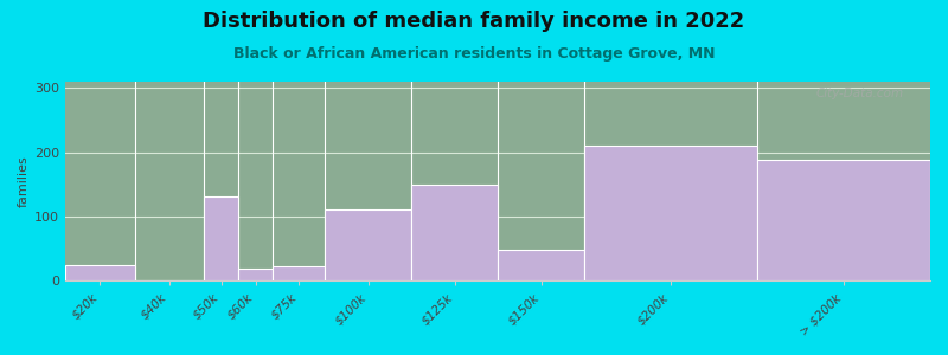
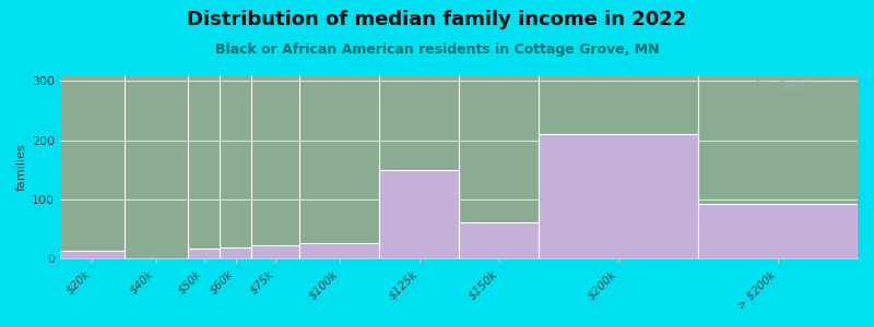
$20k: 24 -> 13
$50k: 132 -> 18
$100k: 112 -> 27
$150k: 48 -> 62
> $200k: 188 -> 92
